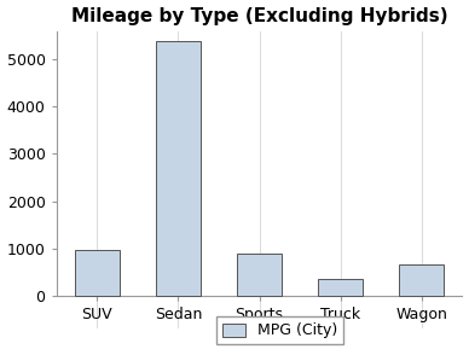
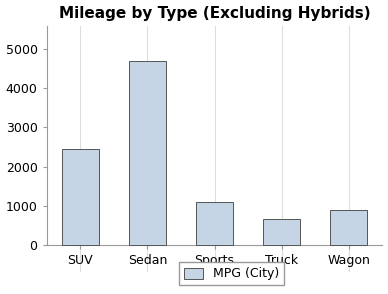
SUV: 970 -> 2450
Sedan: 5400 -> 4700
Sports: 900 -> 1100
Truck: 350 -> 650
Wagon: 650 -> 900
